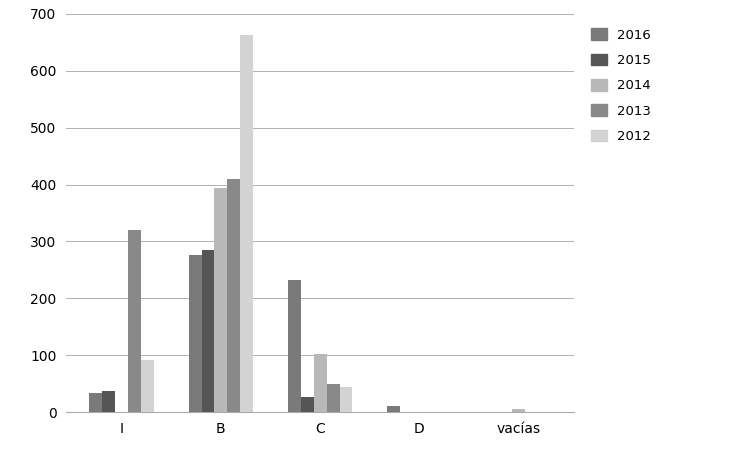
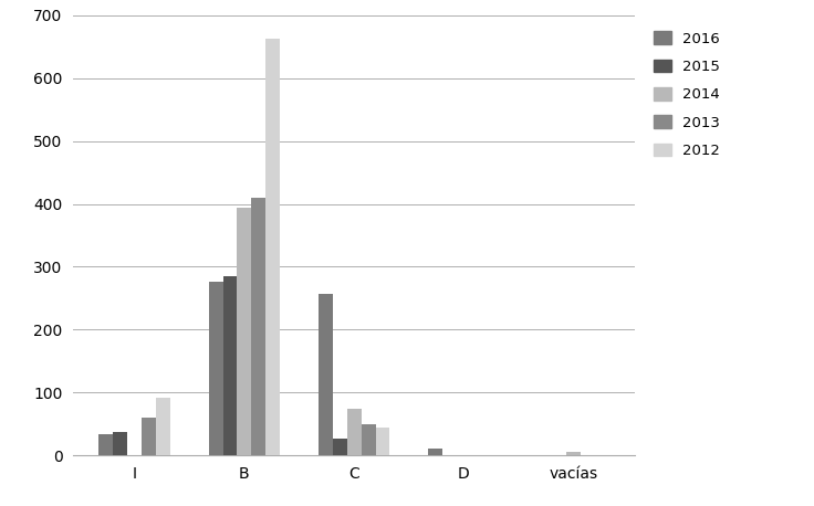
2013/I: 320 -> 60
2016/C: 232 -> 256
2014/C: 102 -> 75
